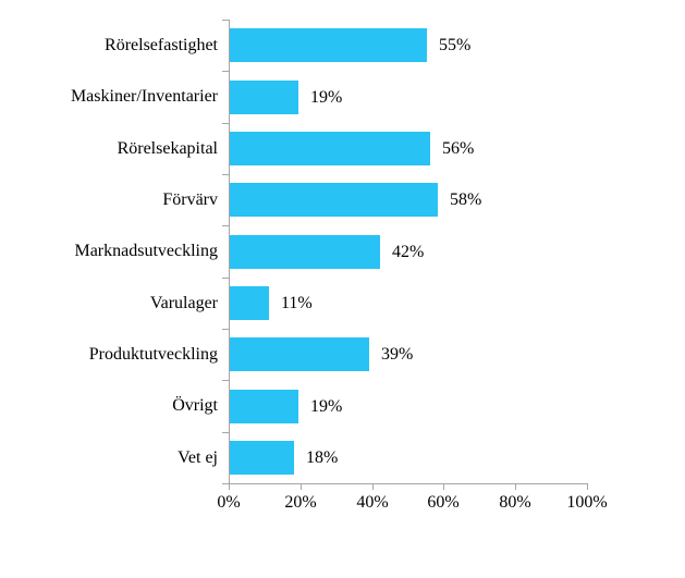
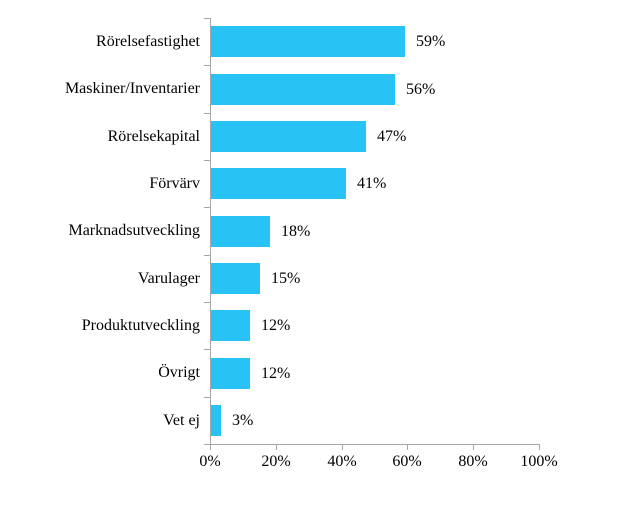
Rörelsefastighet: 55% -> 59%
Maskiner/Inventarier: 19% -> 56%
Rörelsekapital: 56% -> 47%
Förvärv: 58% -> 41%
Marknadsutveckling: 42% -> 18%
Varulager: 11% -> 15%
Produktutveckling: 39% -> 12%
Övrigt: 19% -> 12%
Vet ej: 18% -> 3%
